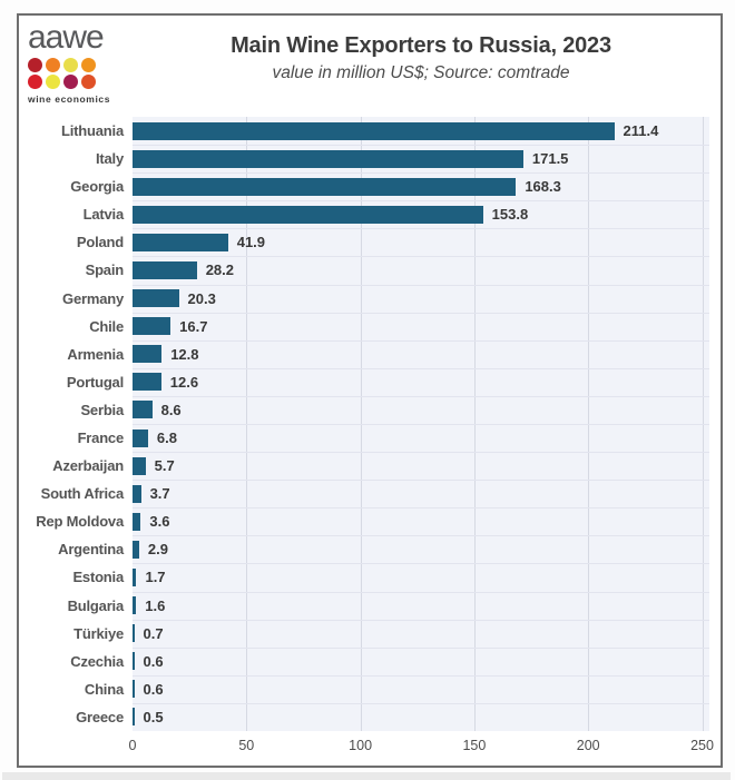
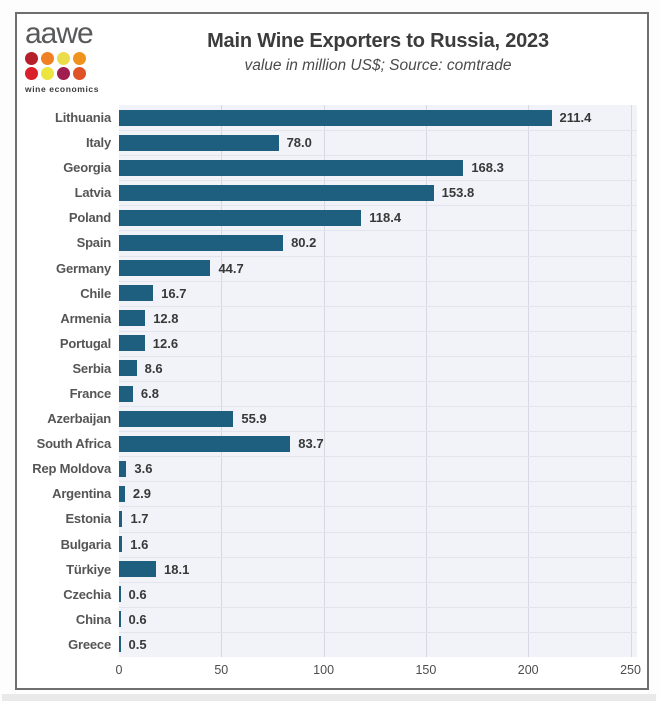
Italy: 171.5 -> 78.0
Poland: 41.9 -> 118.4
Spain: 28.2 -> 80.2
Germany: 20.3 -> 44.7
Azerbaijan: 5.7 -> 55.9
South Africa: 3.7 -> 83.7
Türkiye: 0.7 -> 18.1
